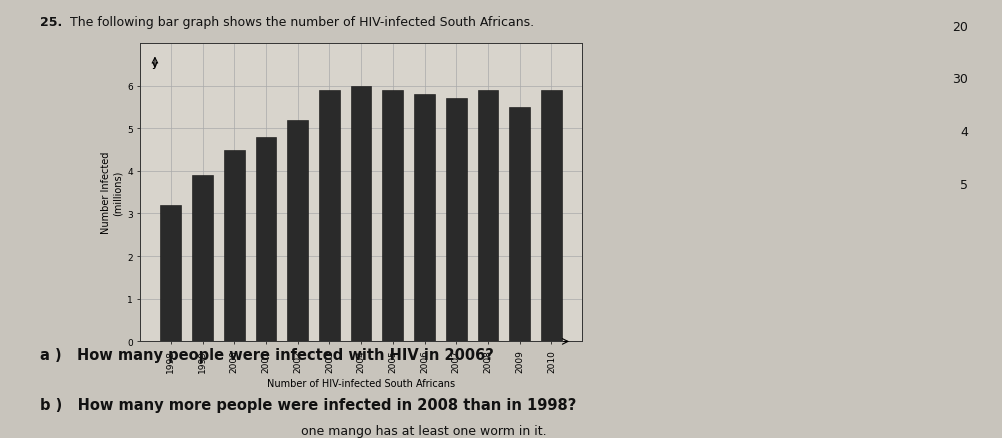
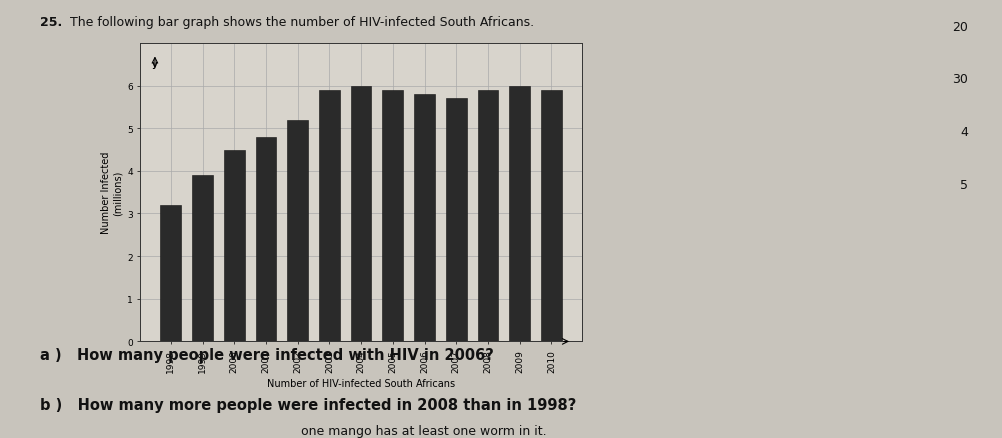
2009: 5.5 -> 6.0
